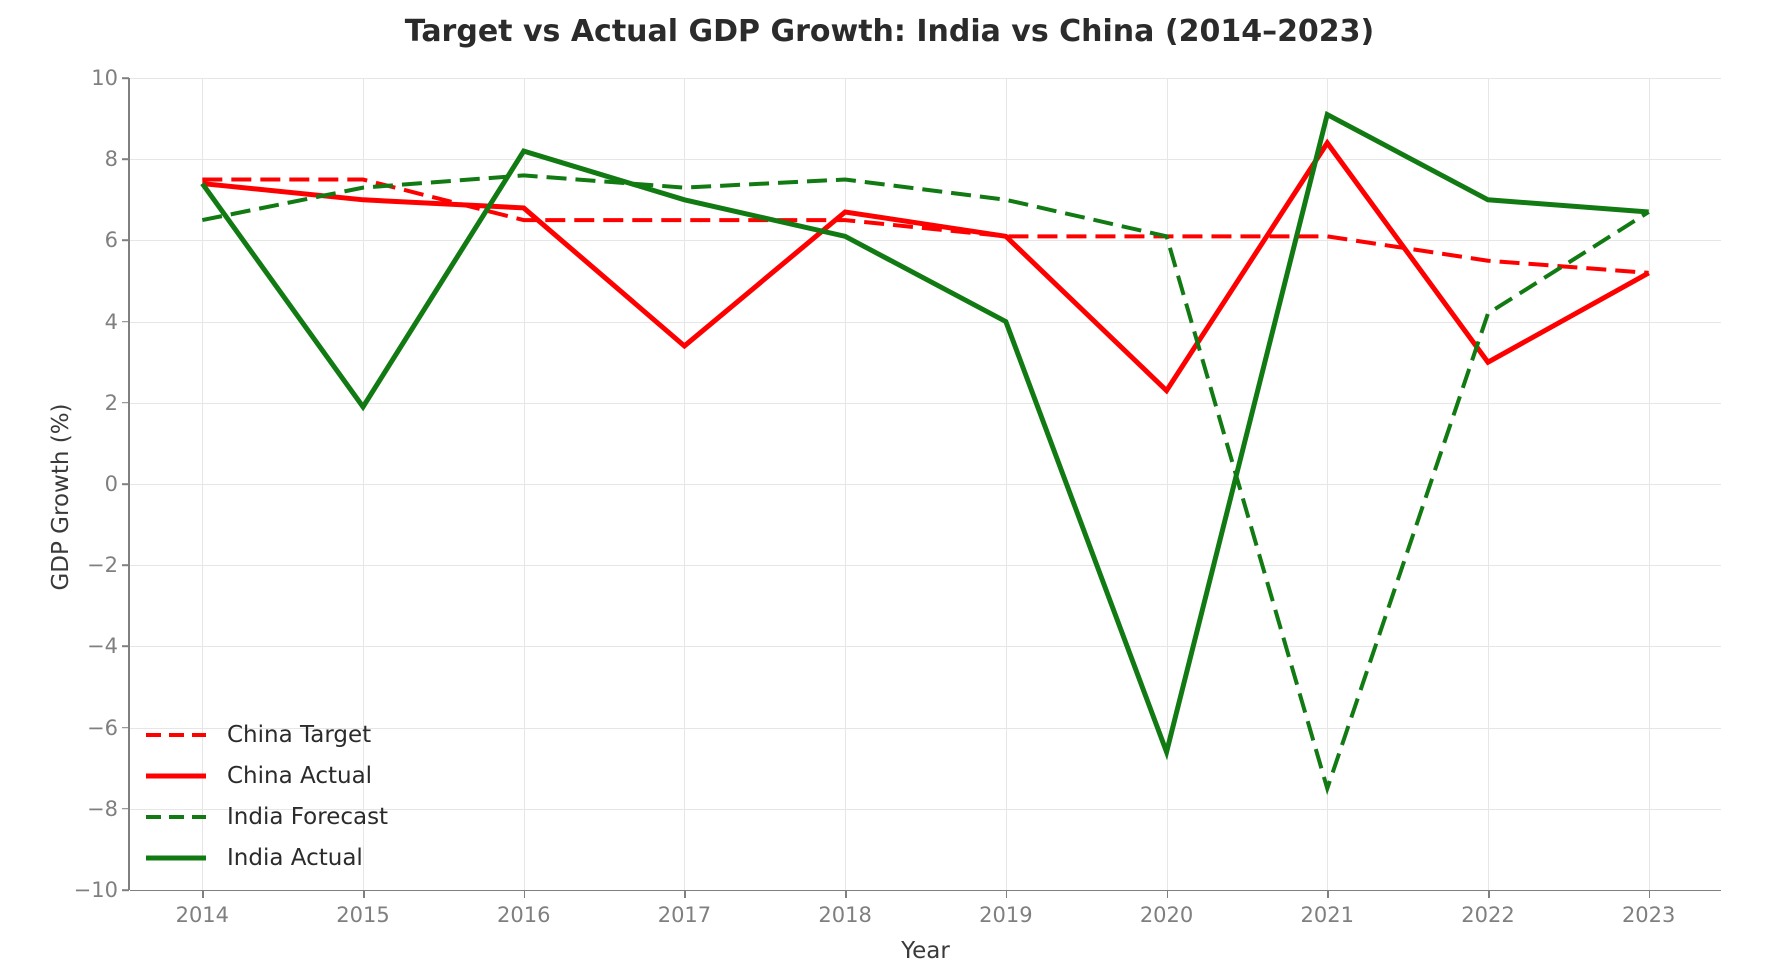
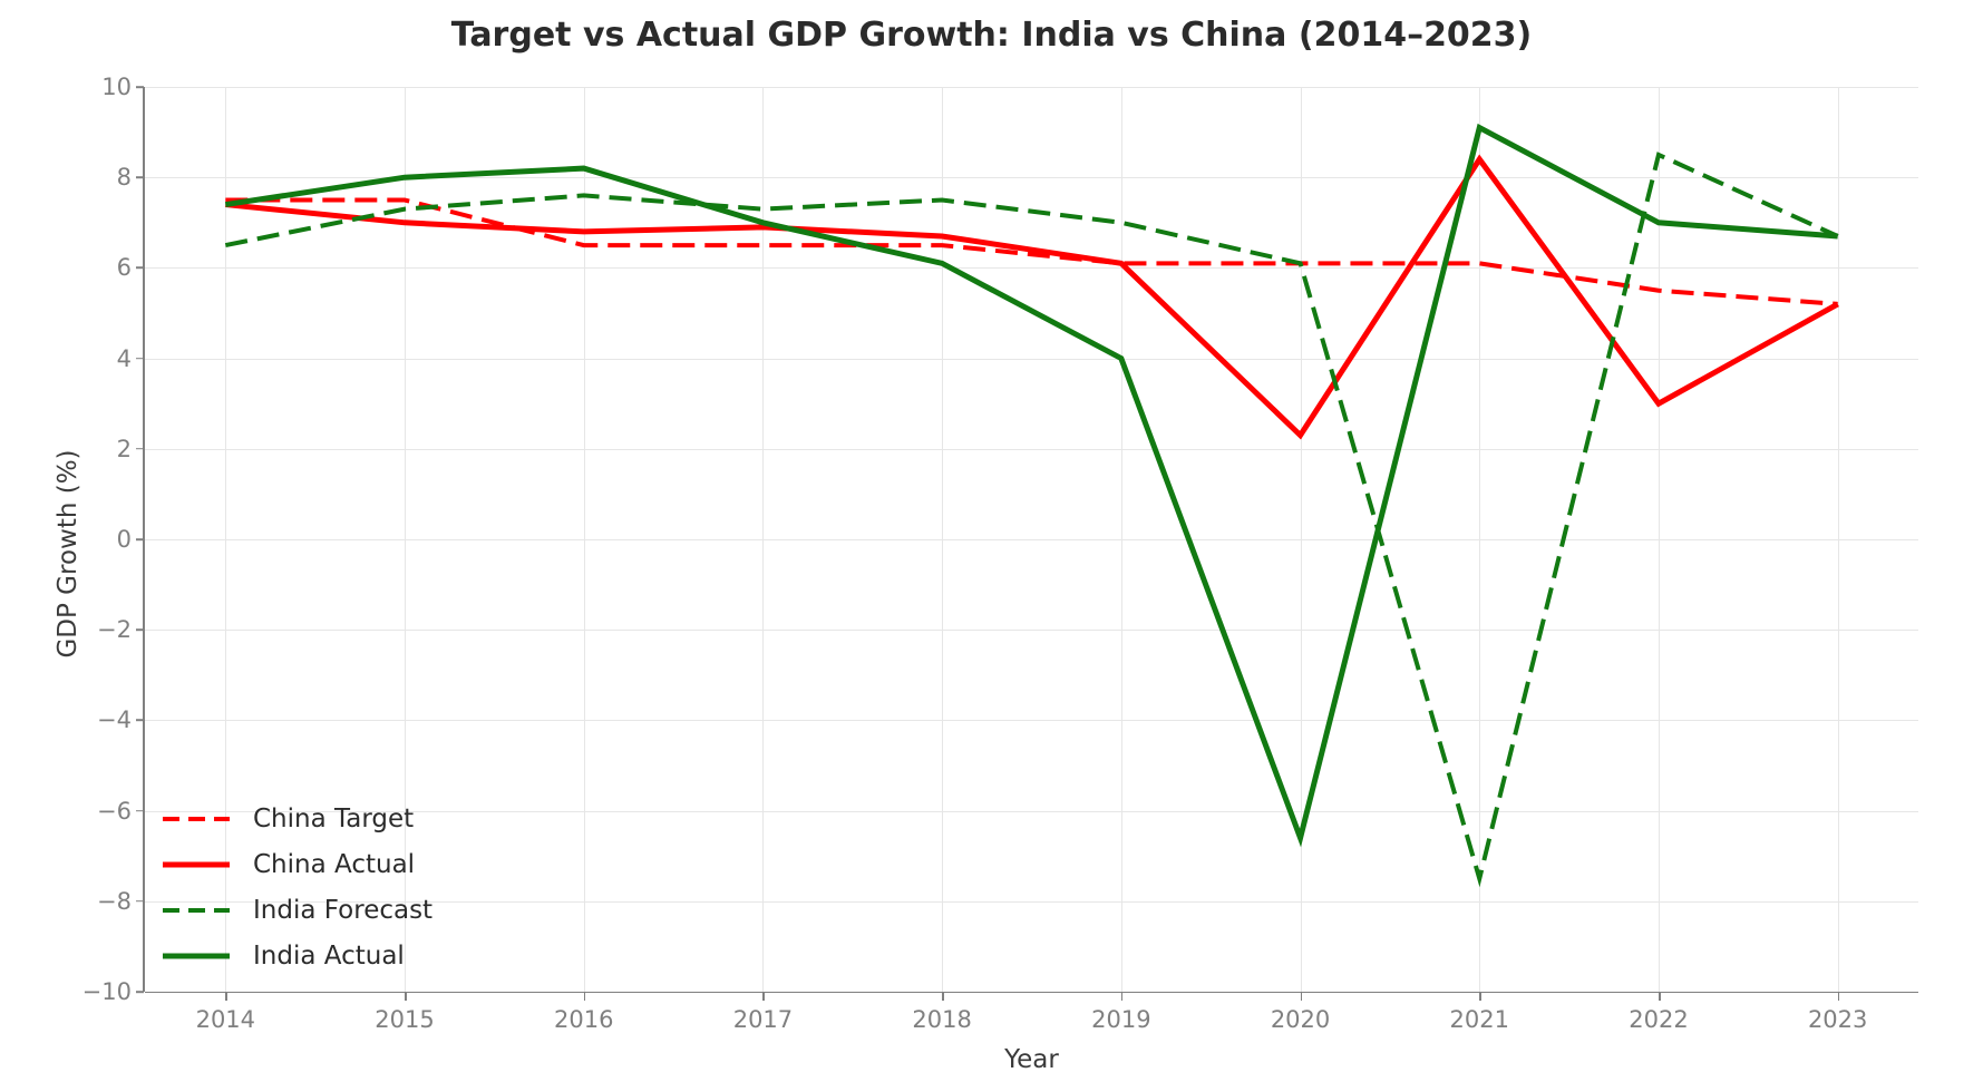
India Actual/2015: 1.9 -> 8.0
China Actual/2017: 3.4 -> 6.9
India Forecast/2022: 4.2 -> 8.5
